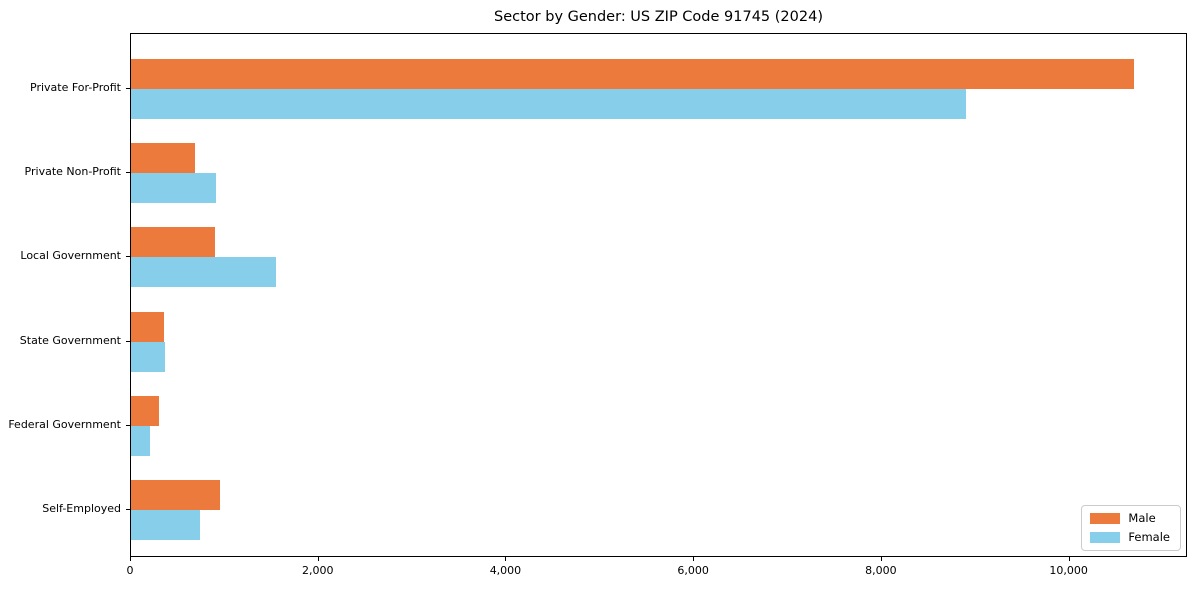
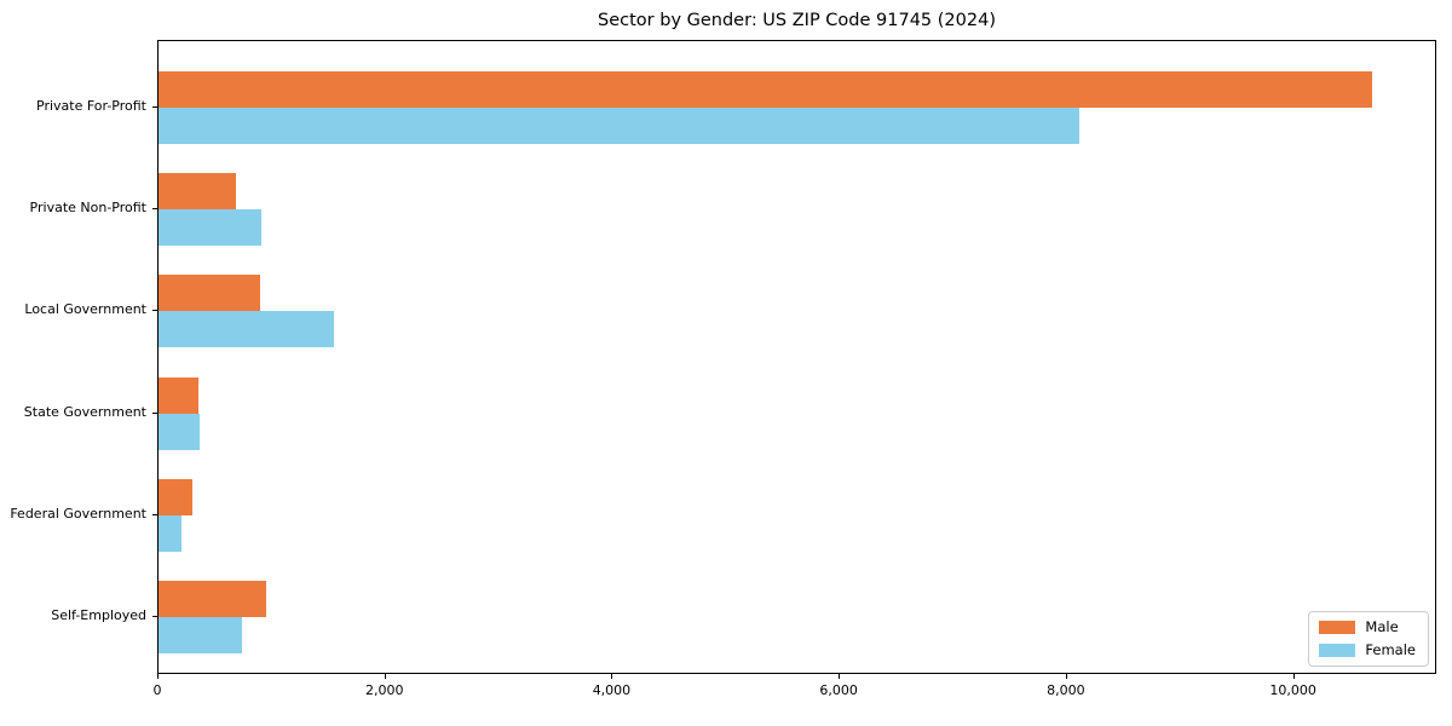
Female/Private For-Profit: 8900 -> 8100
